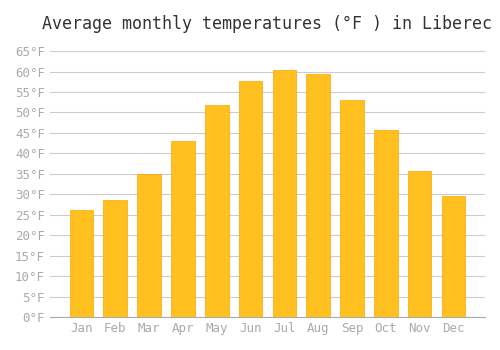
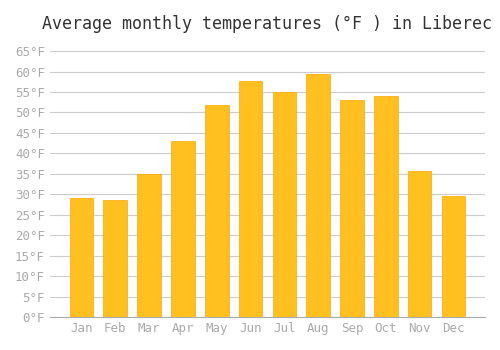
Jan: 26.2°F -> 29.0°F
Jul: 60.4°F -> 55.0°F
Oct: 45.7°F -> 54.0°F
